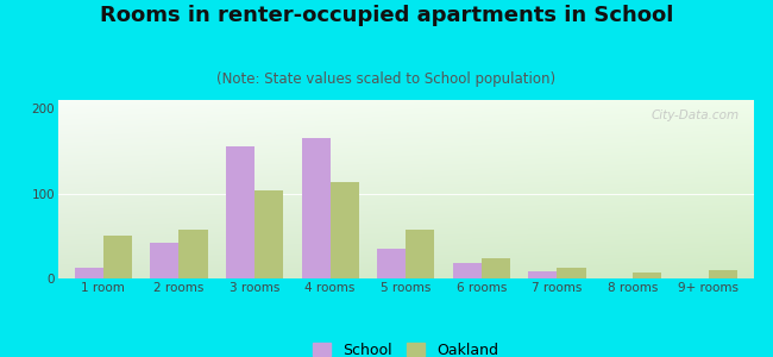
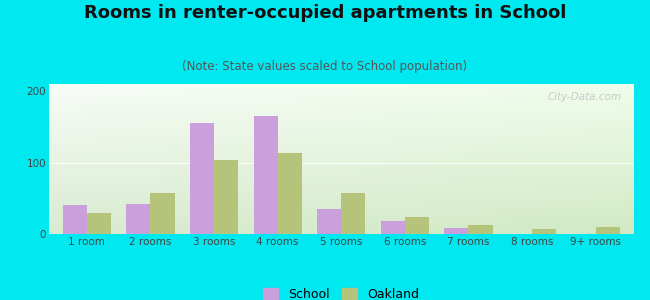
School/1 room: 12 -> 40
Oakland/1 room: 50 -> 30
